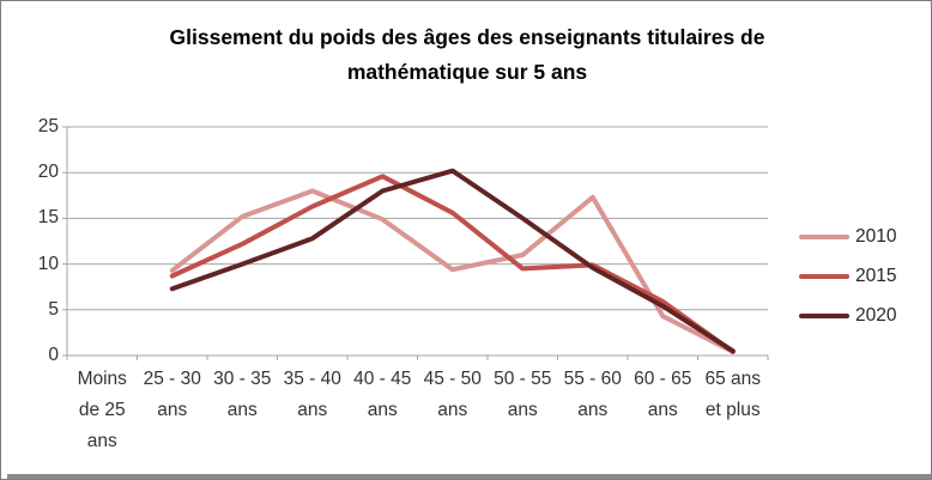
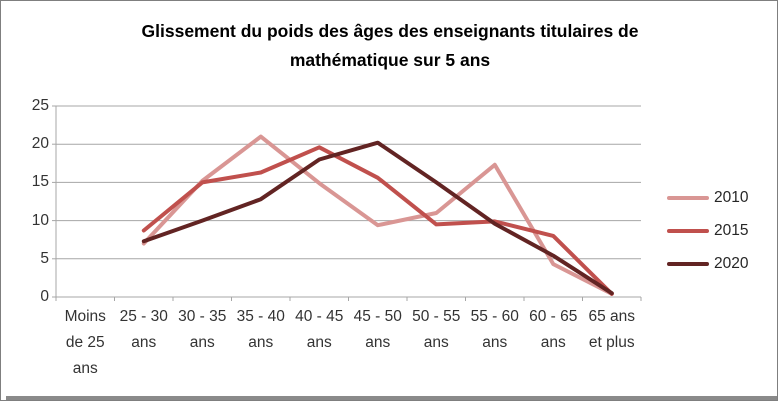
2010/25 - 30 ans: 9 -> 7
2015/30 - 35 ans: 12 -> 15
2010/35 - 40 ans: 18 -> 21
2015/60 - 65 ans: 6 -> 8
